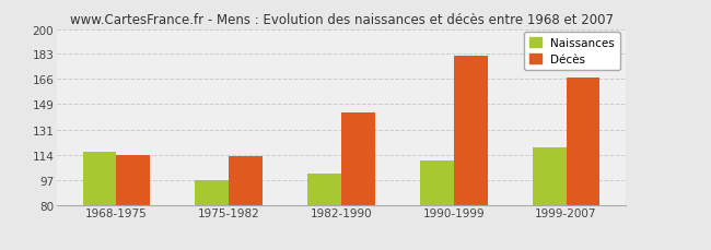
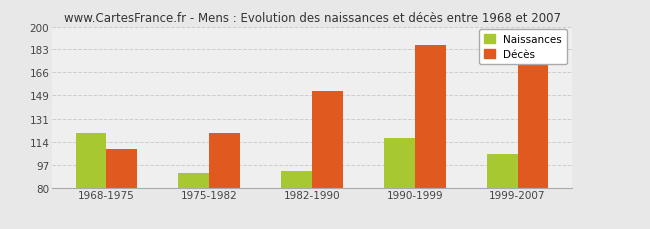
Naissances/1968-1975: 116 -> 121
Décès/1968-1975: 114 -> 109
Naissances/1975-1982: 97 -> 91
Décès/1975-1982: 113 -> 121
Naissances/1982-1990: 101 -> 92
Décès/1982-1990: 143 -> 152
Naissances/1990-1999: 110 -> 117
Décès/1990-1999: 182 -> 186
Naissances/1999-2007: 119 -> 105
Décès/1999-2007: 167 -> 172
